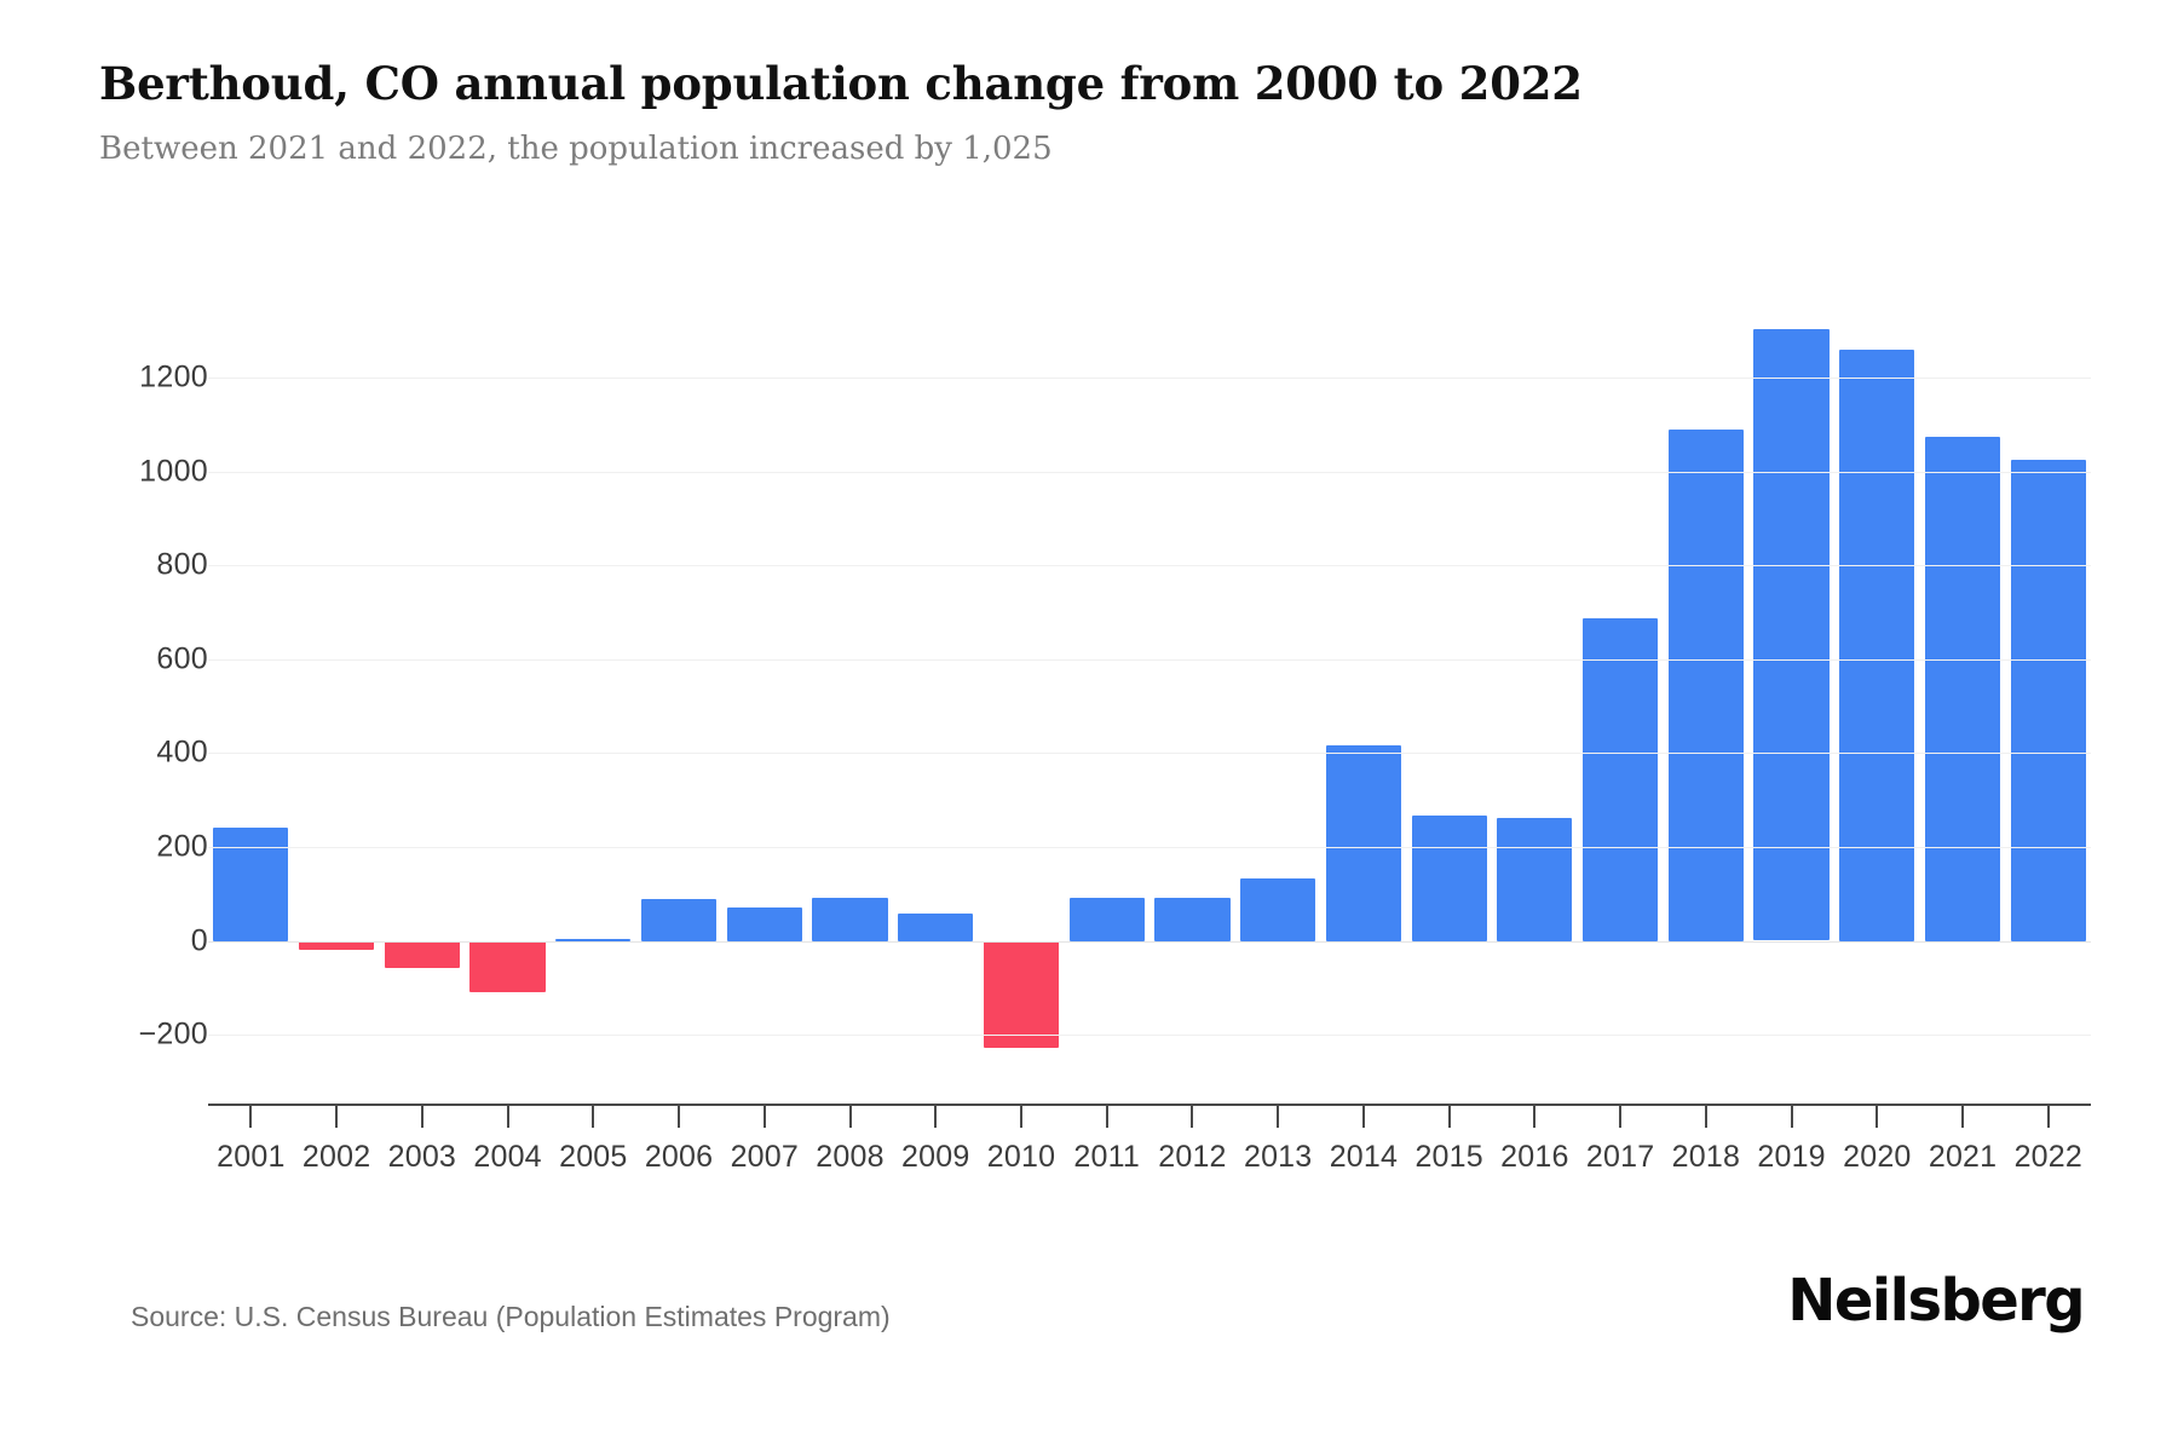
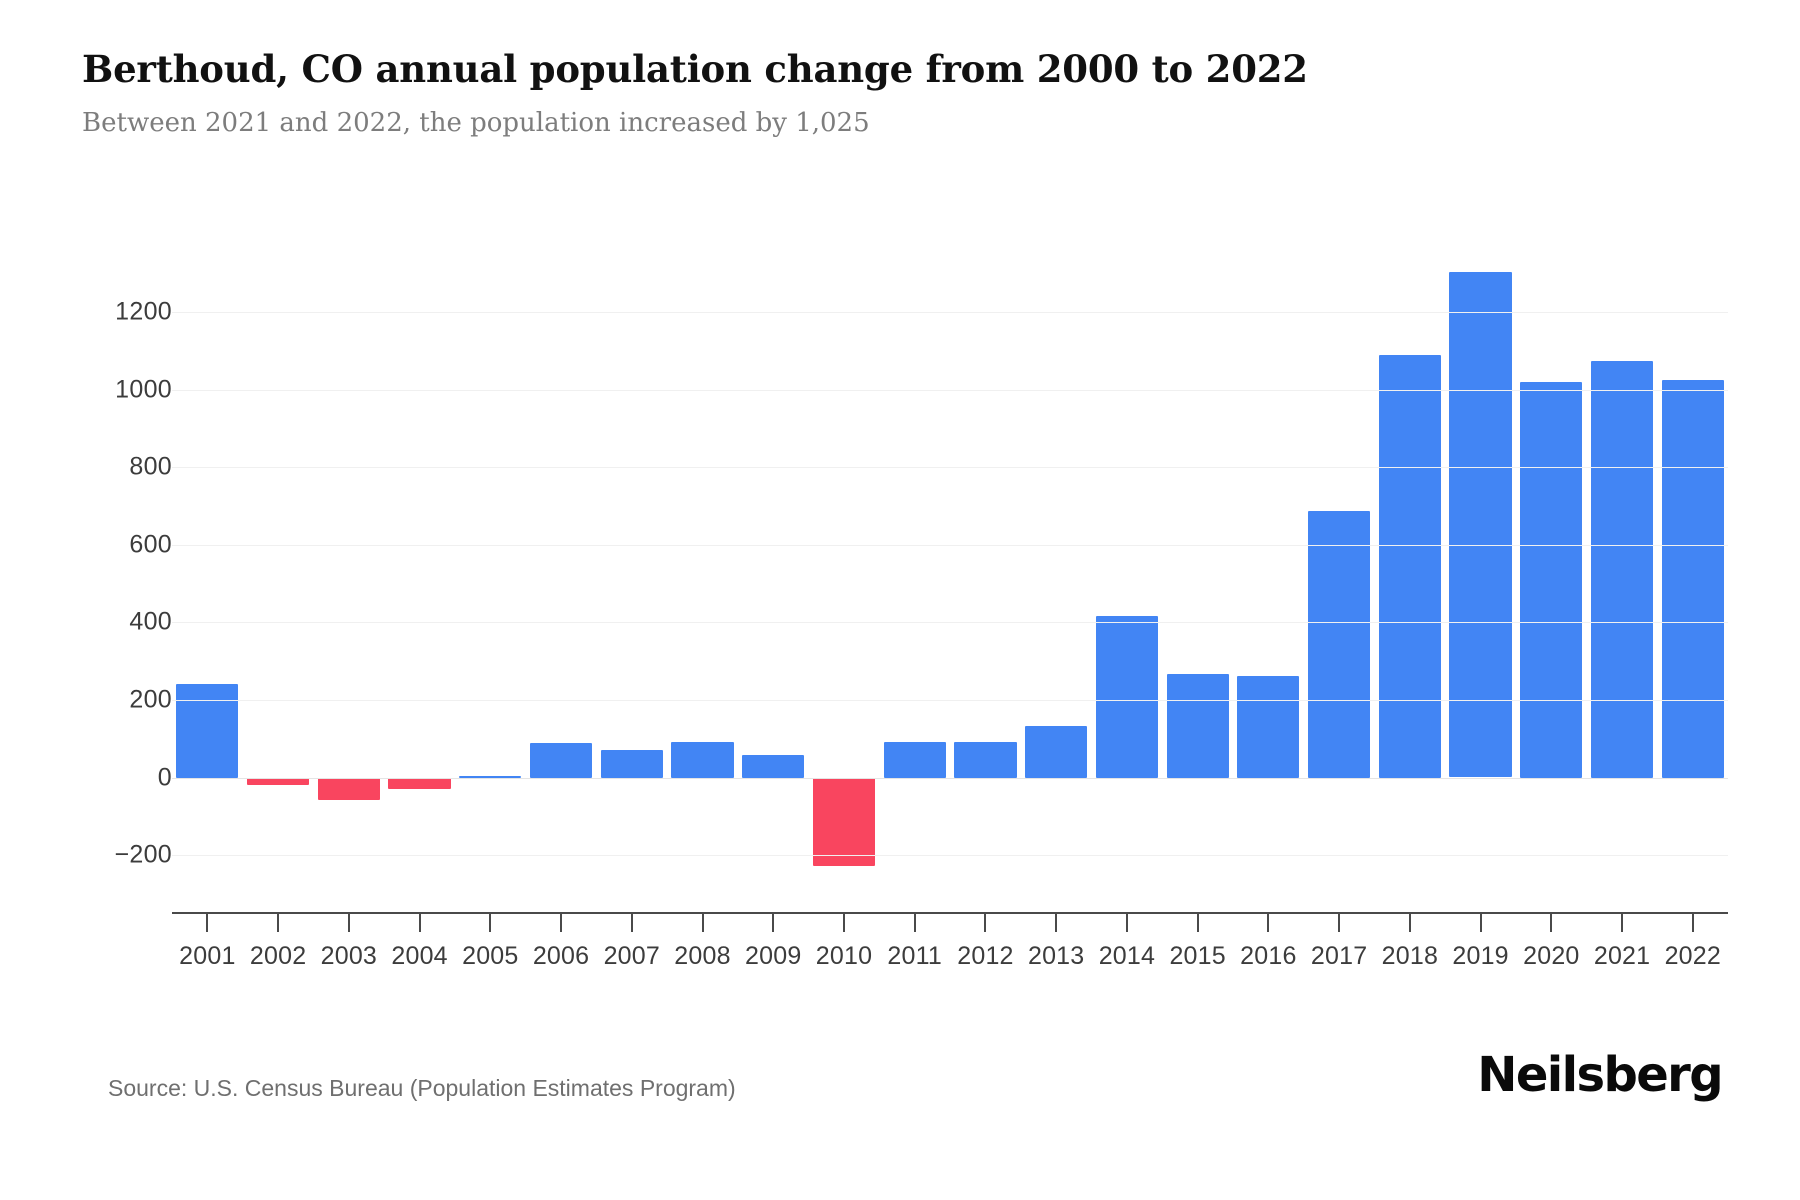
2004: -110 -> -30
2020: 1260 -> 1020
